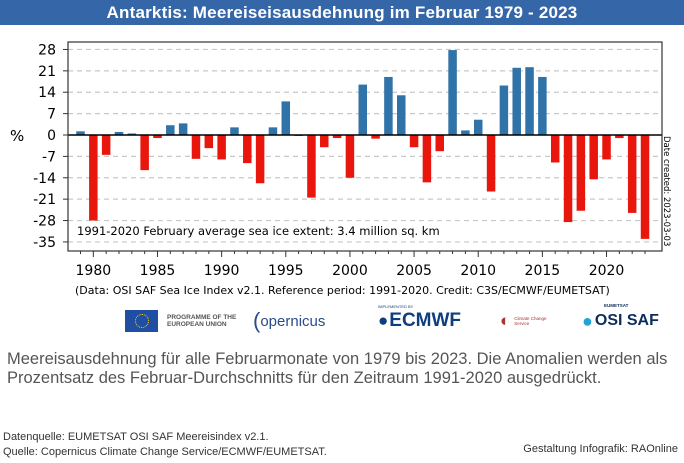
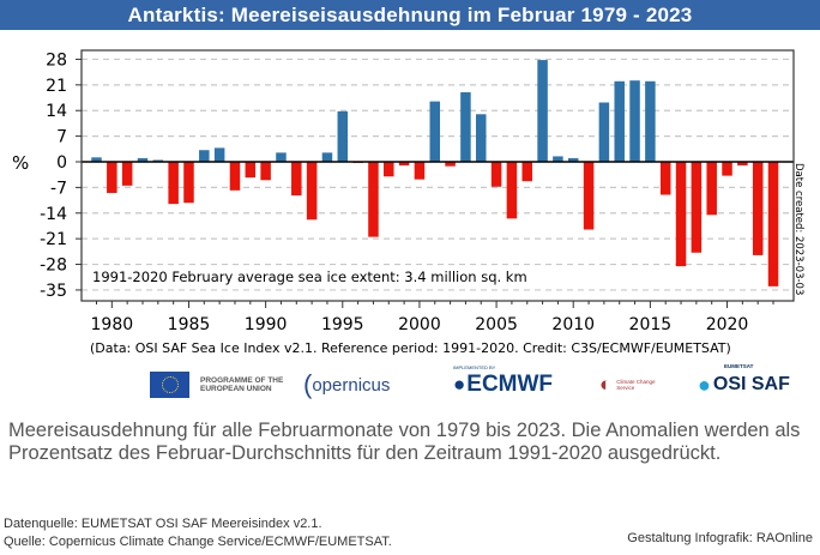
1980: -28 -> -8
1985: -1 -> -11
1990: -8 -> -5
1995: 11 -> 14
2000: -14 -> -5
2005: -4 -> -7
2010: 5 -> 1
2015: 19 -> 22
2020: -8 -> -4
